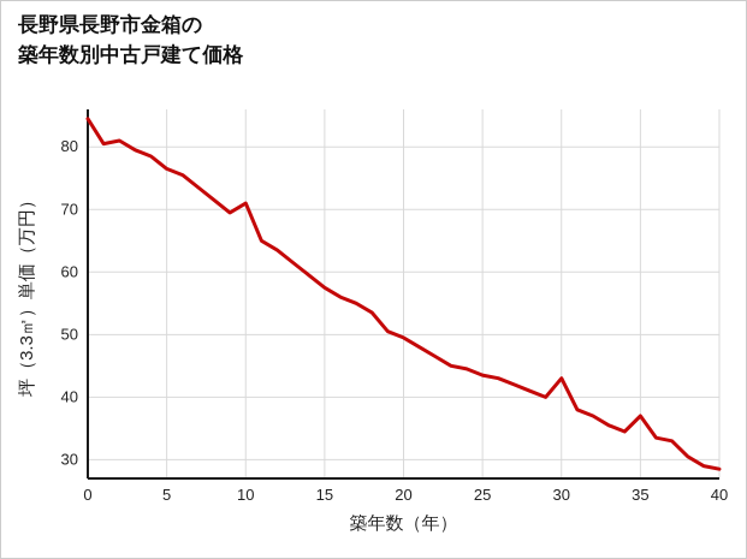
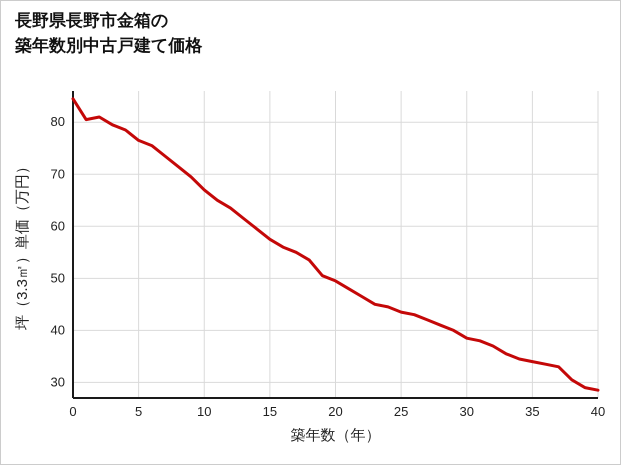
10: 71 -> 67
30: 43 -> 38
35: 37 -> 34
